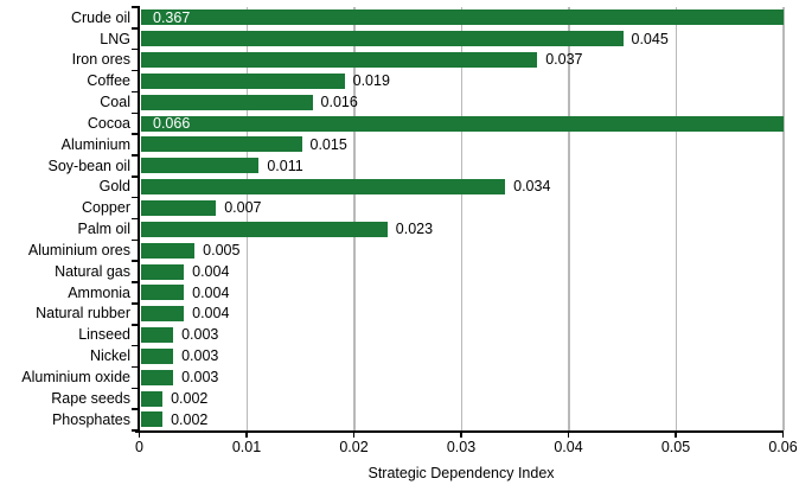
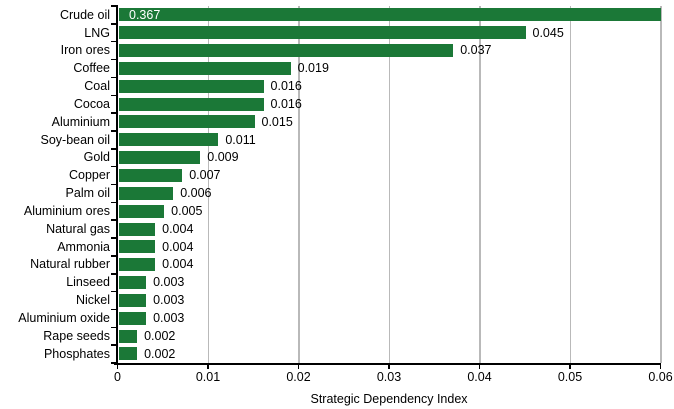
Cocoa: 0.066 -> 0.016
Gold: 0.034 -> 0.009
Palm oil: 0.023 -> 0.006
